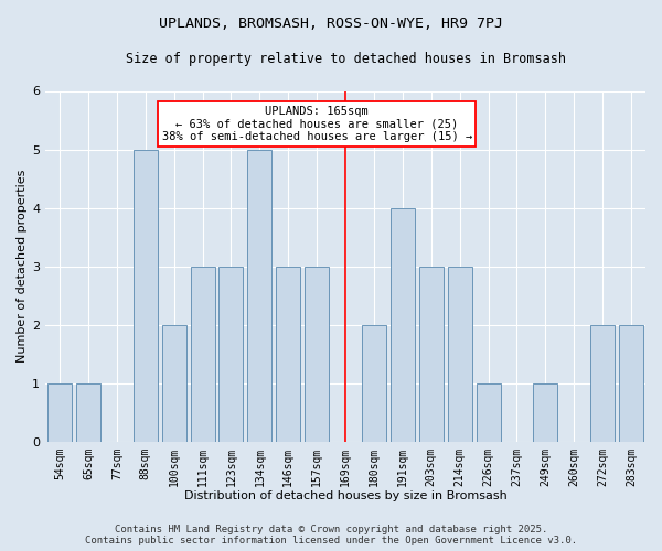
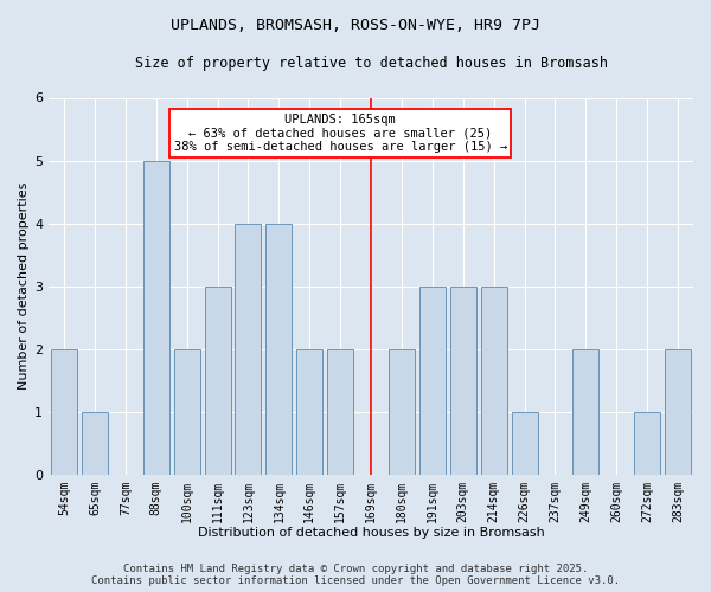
54sqm: 1 -> 2
123sqm: 3 -> 4
134sqm: 5 -> 4
146sqm: 3 -> 2
157sqm: 3 -> 2
191sqm: 4 -> 3
249sqm: 1 -> 2
272sqm: 2 -> 1
